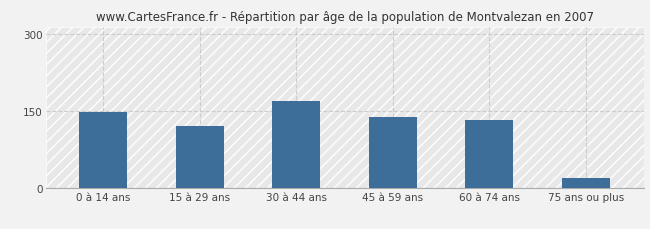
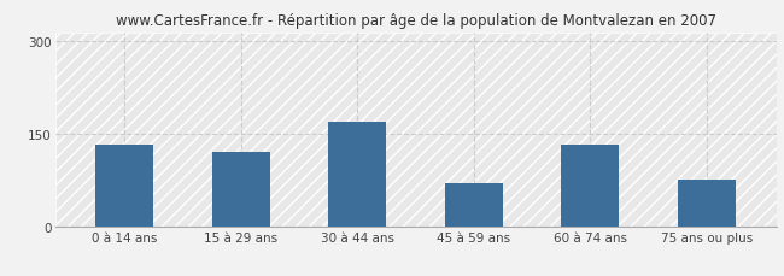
0 à 14 ans: 147 -> 132
45 à 59 ans: 138 -> 70
75 ans ou plus: 18 -> 76
